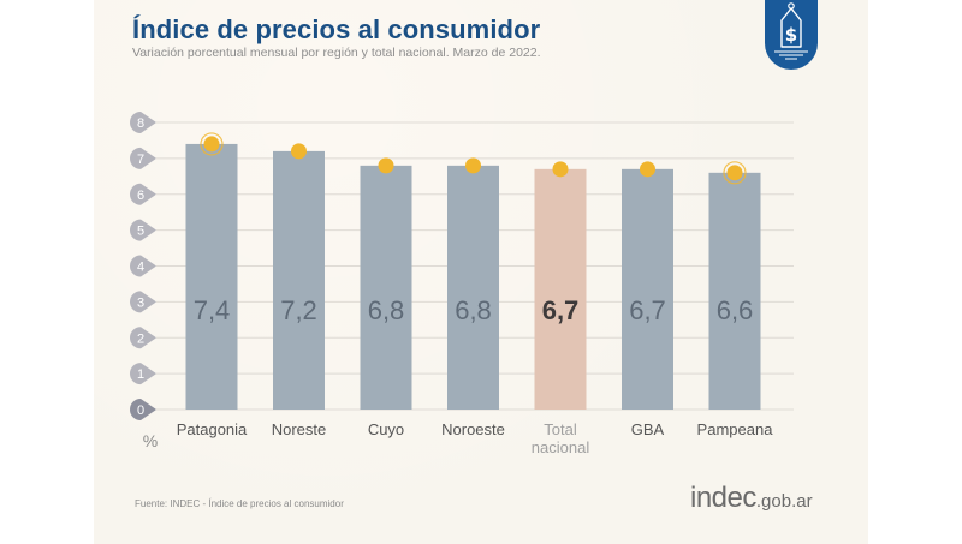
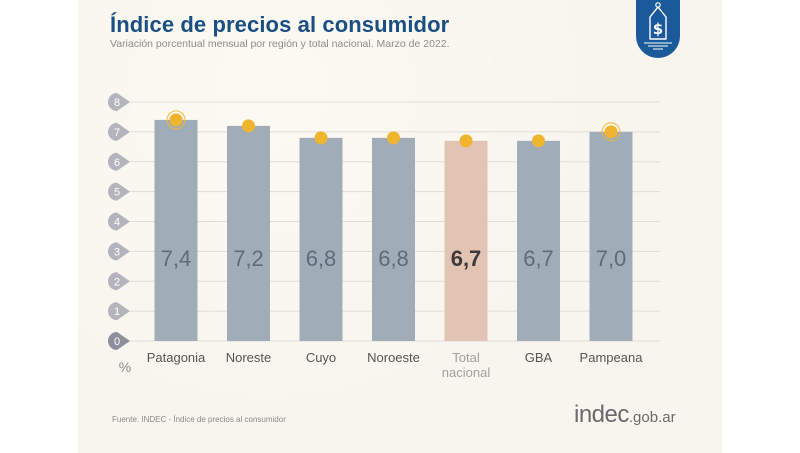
Pampeana: 6,6 -> 7,0
